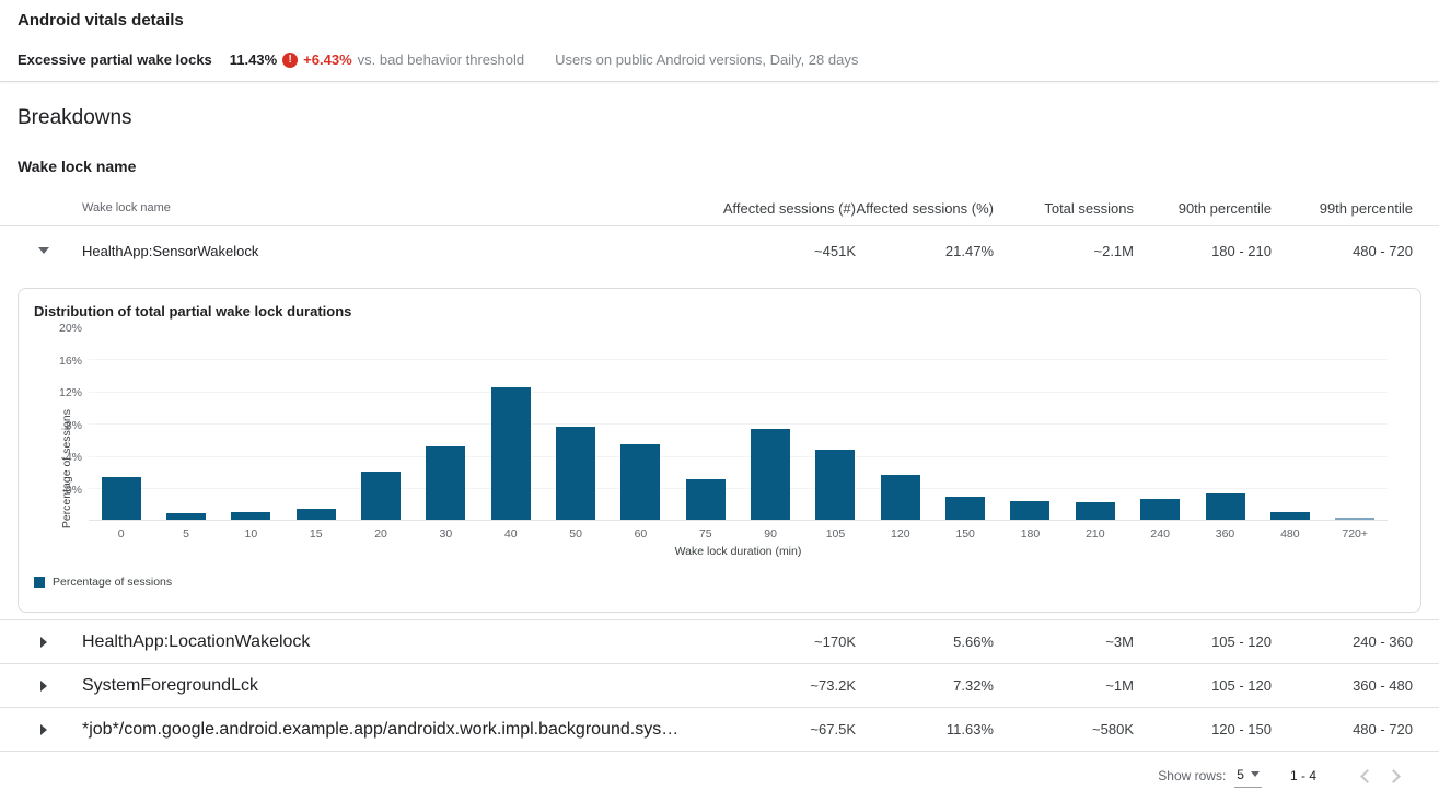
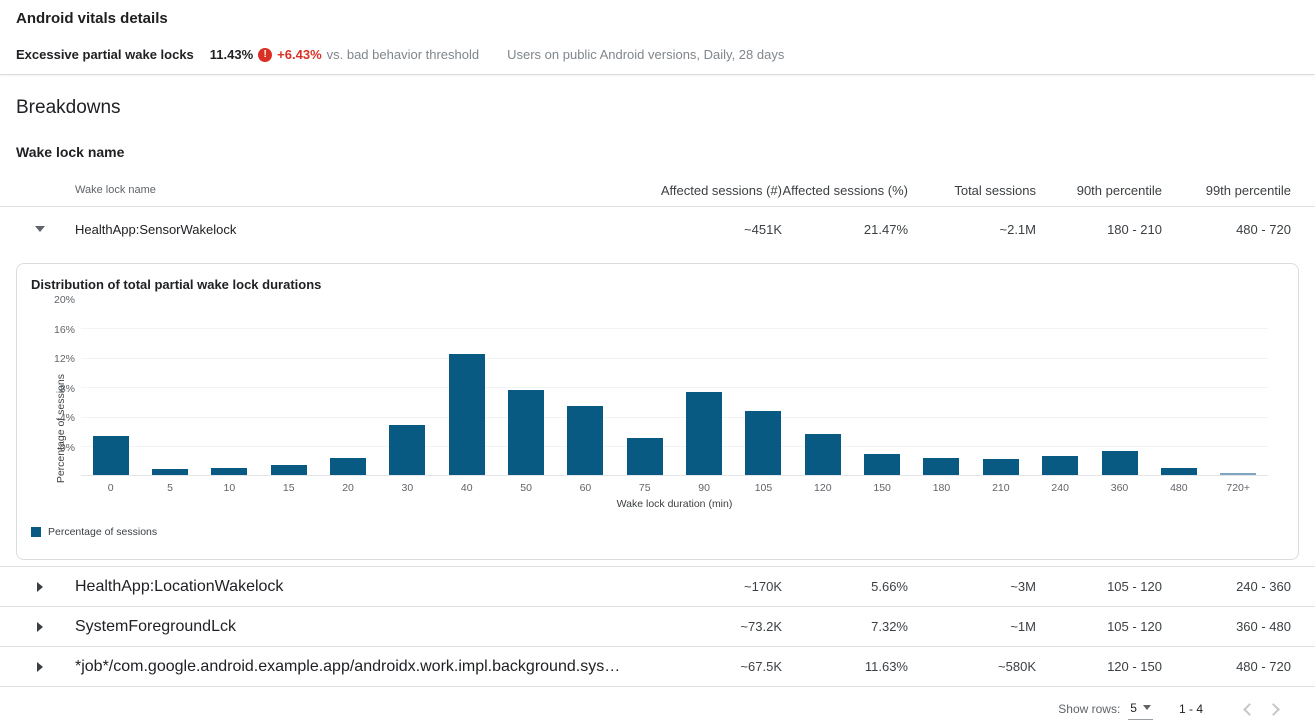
20: 6% -> 2%
30: 9% -> 7%
